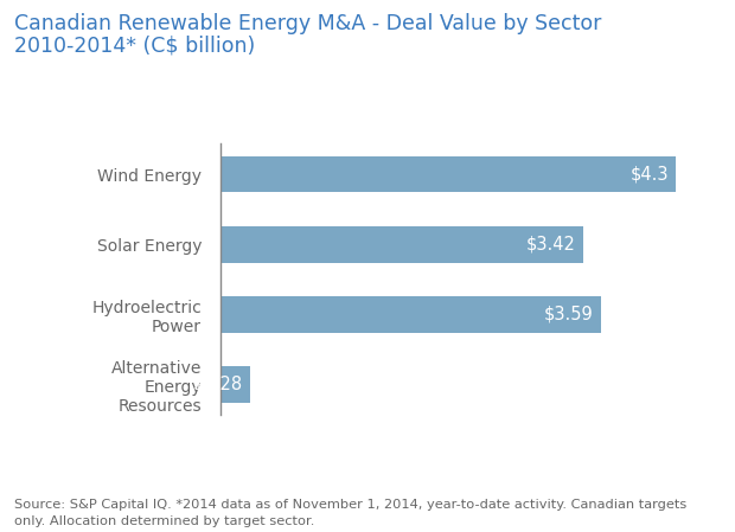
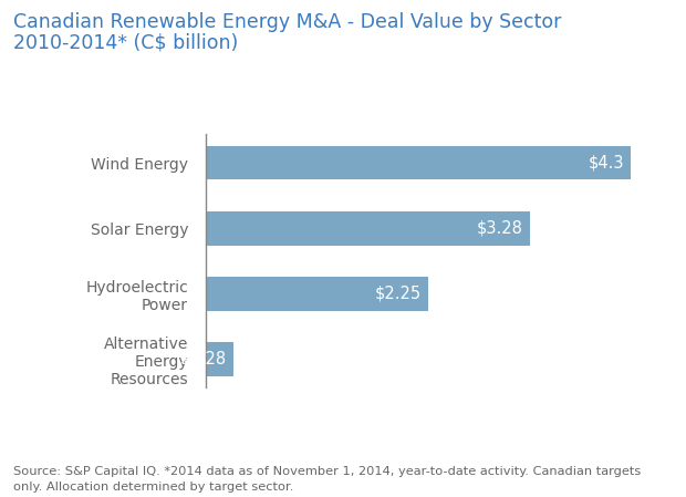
Solar Energy: $3.42 -> $3.28
Hydroelectric Power: $3.59 -> $2.25
